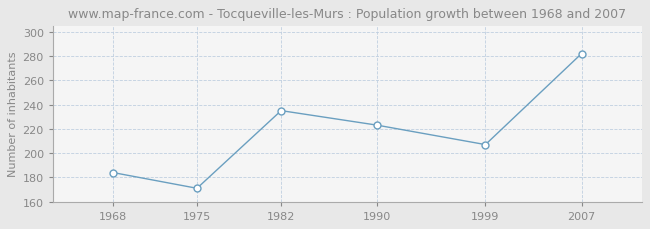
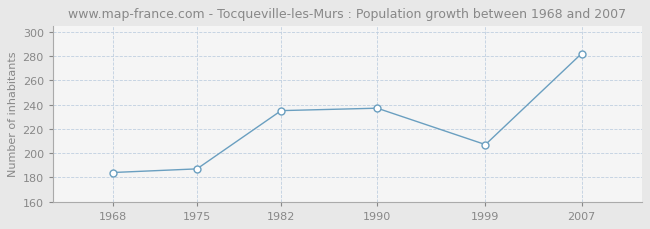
1975: 171 -> 187
1990: 223 -> 237
